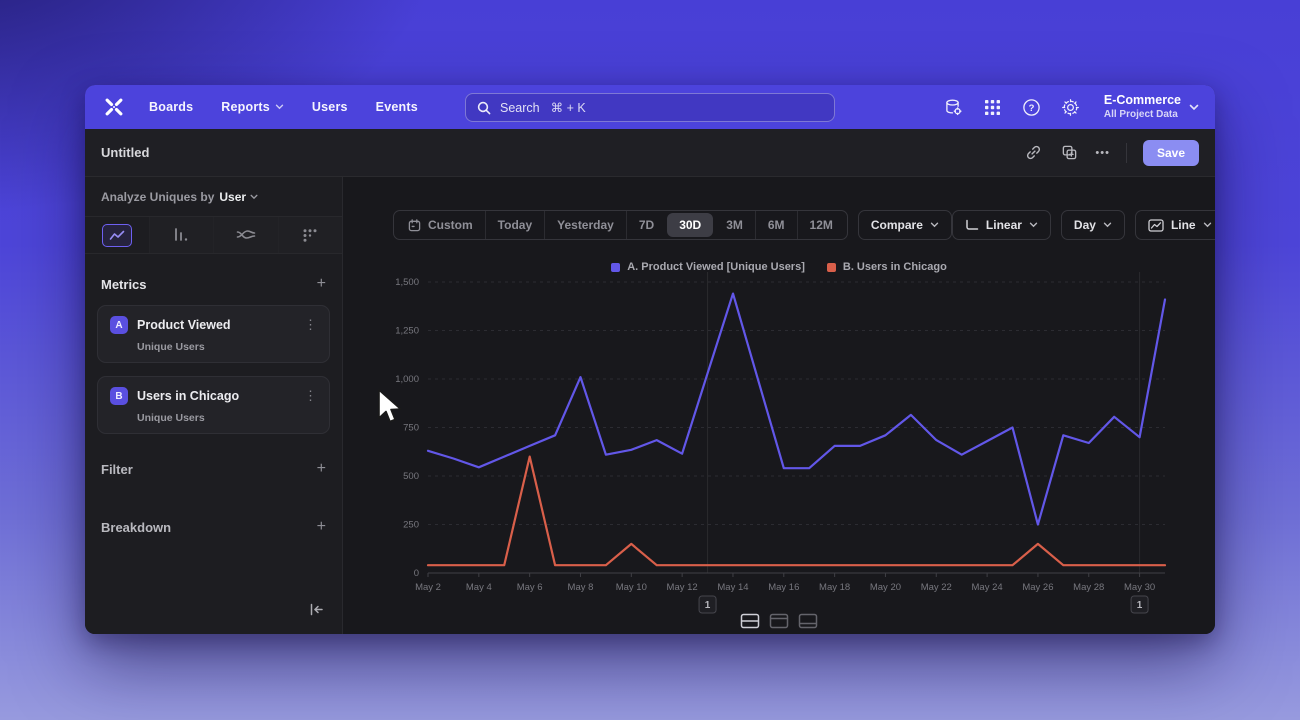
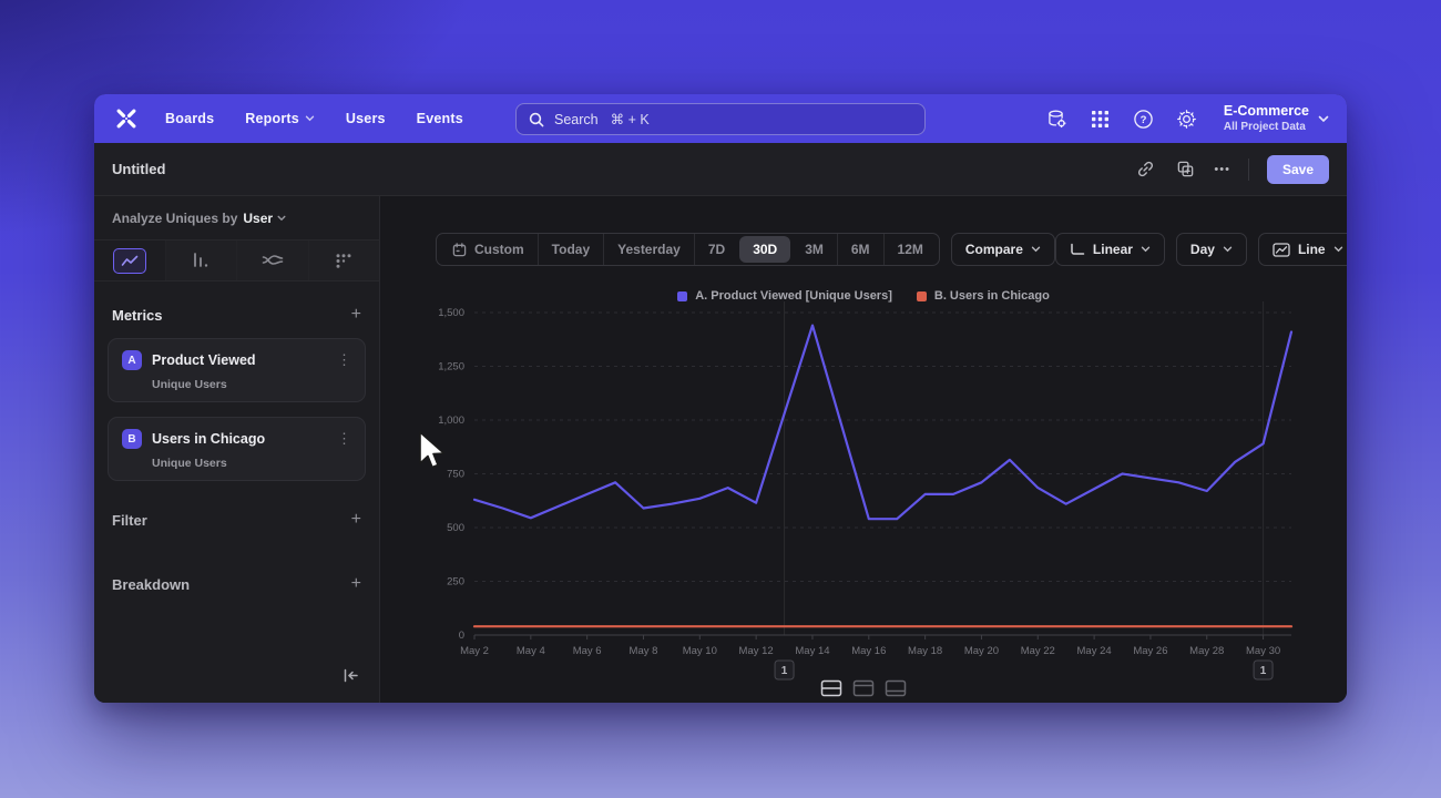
B. Users in Chicago/May 6: 600 -> 40
A. Product Viewed [Unique Users]/May 8: 1010 -> 590
B. Users in Chicago/May 10: 150 -> 40
A. Product Viewed [Unique Users]/May 26: 250 -> 730
B. Users in Chicago/May 26: 150 -> 40
A. Product Viewed [Unique Users]/May 30: 700 -> 890
